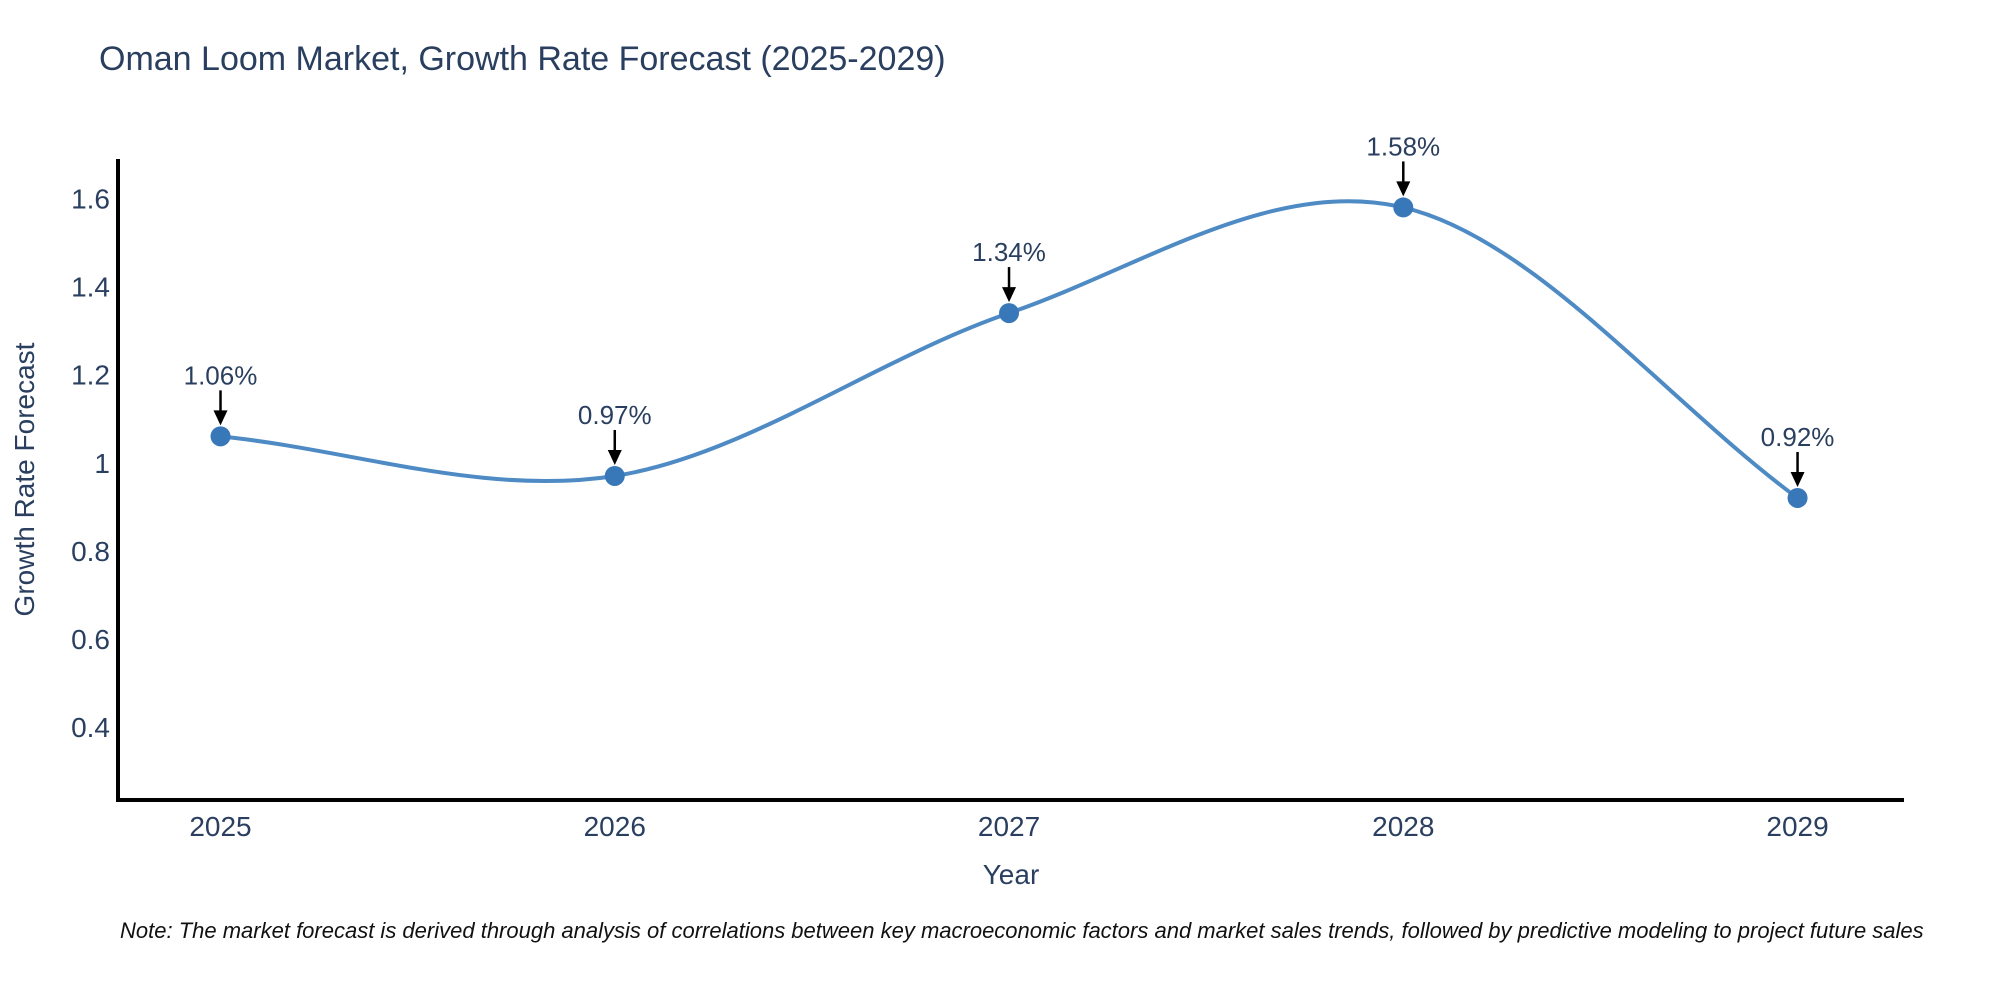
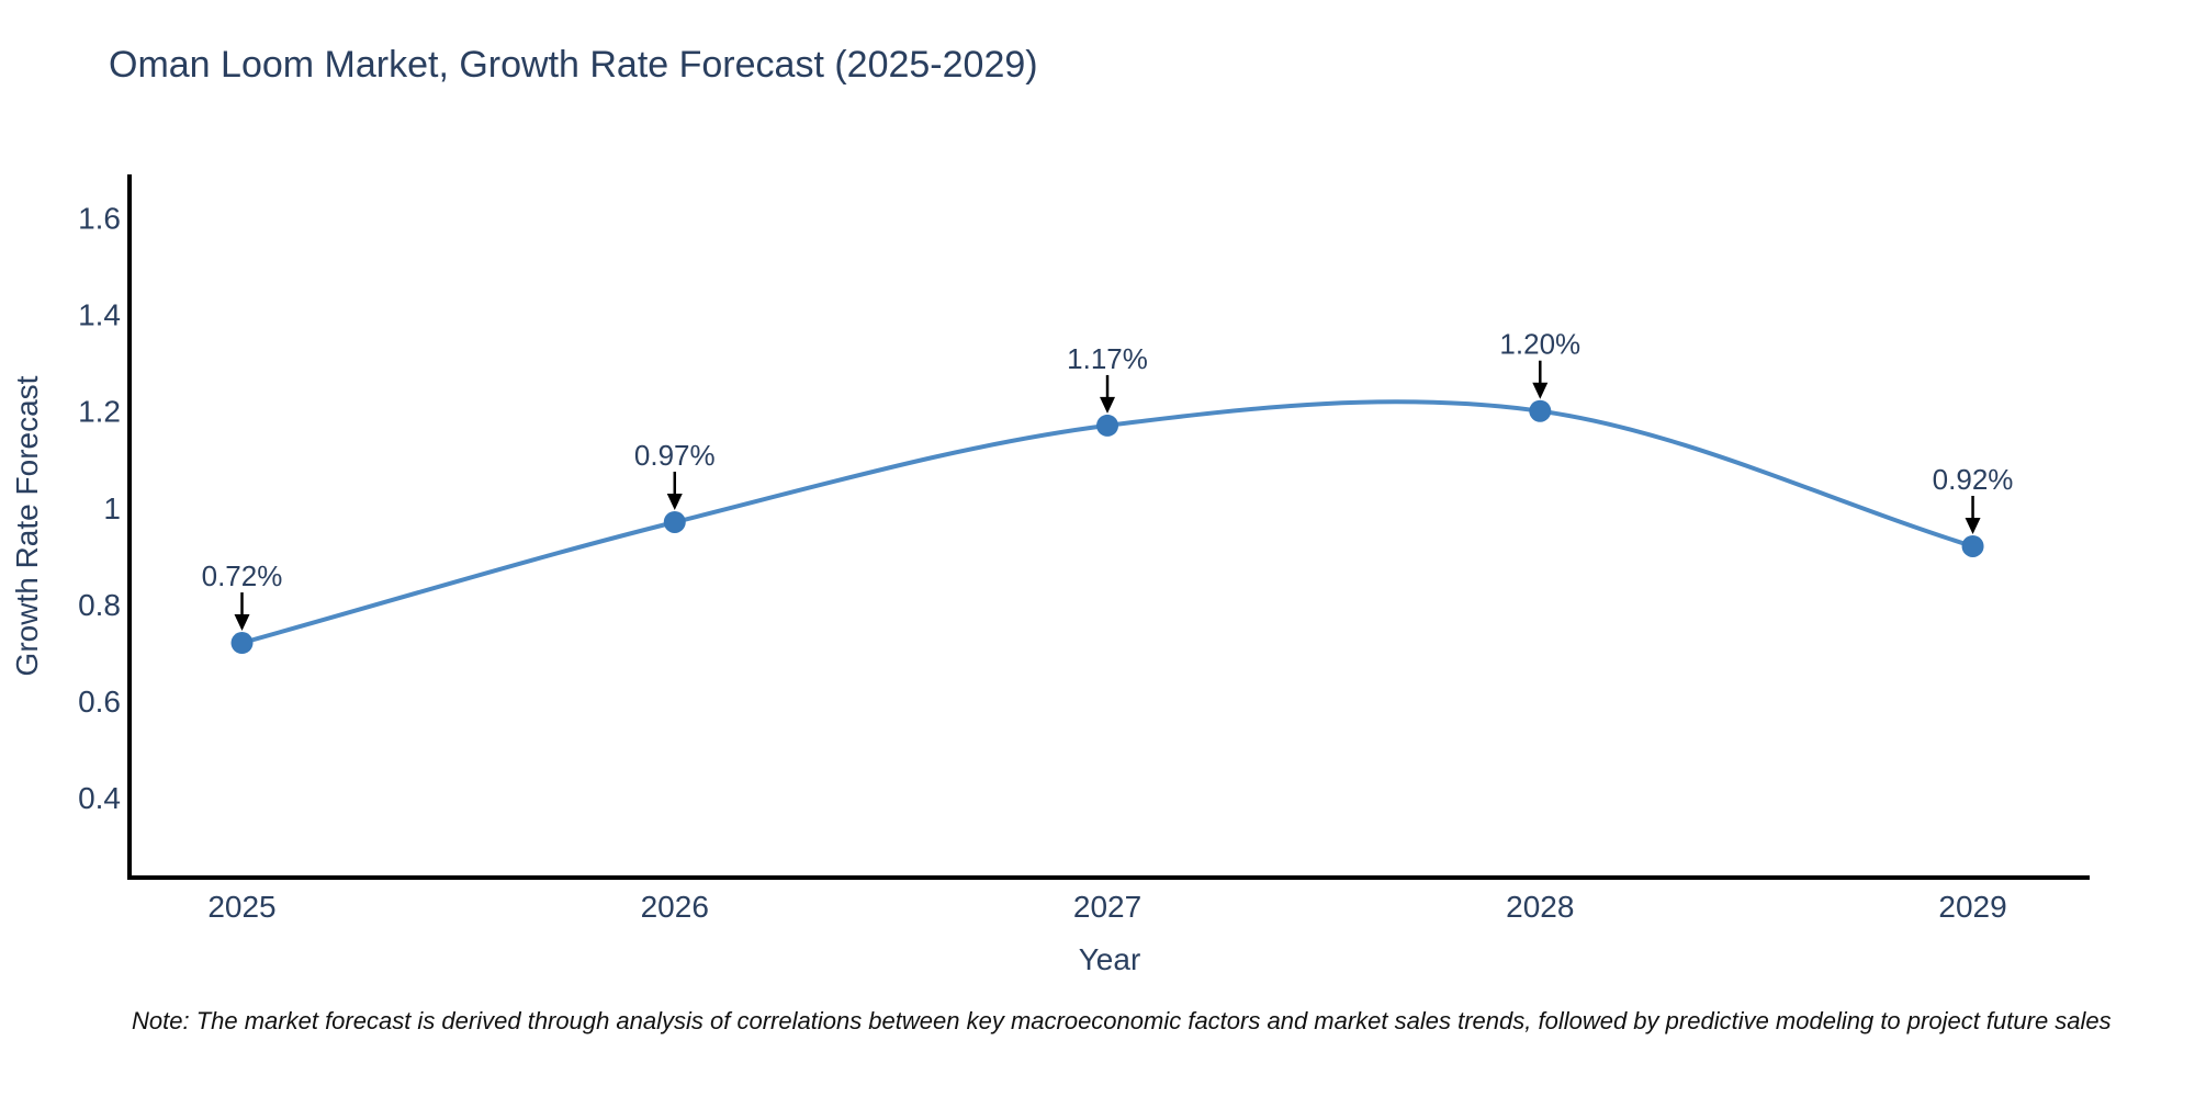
2025: 1.06% -> 0.72%
2027: 1.34% -> 1.17%
2028: 1.58% -> 1.20%
